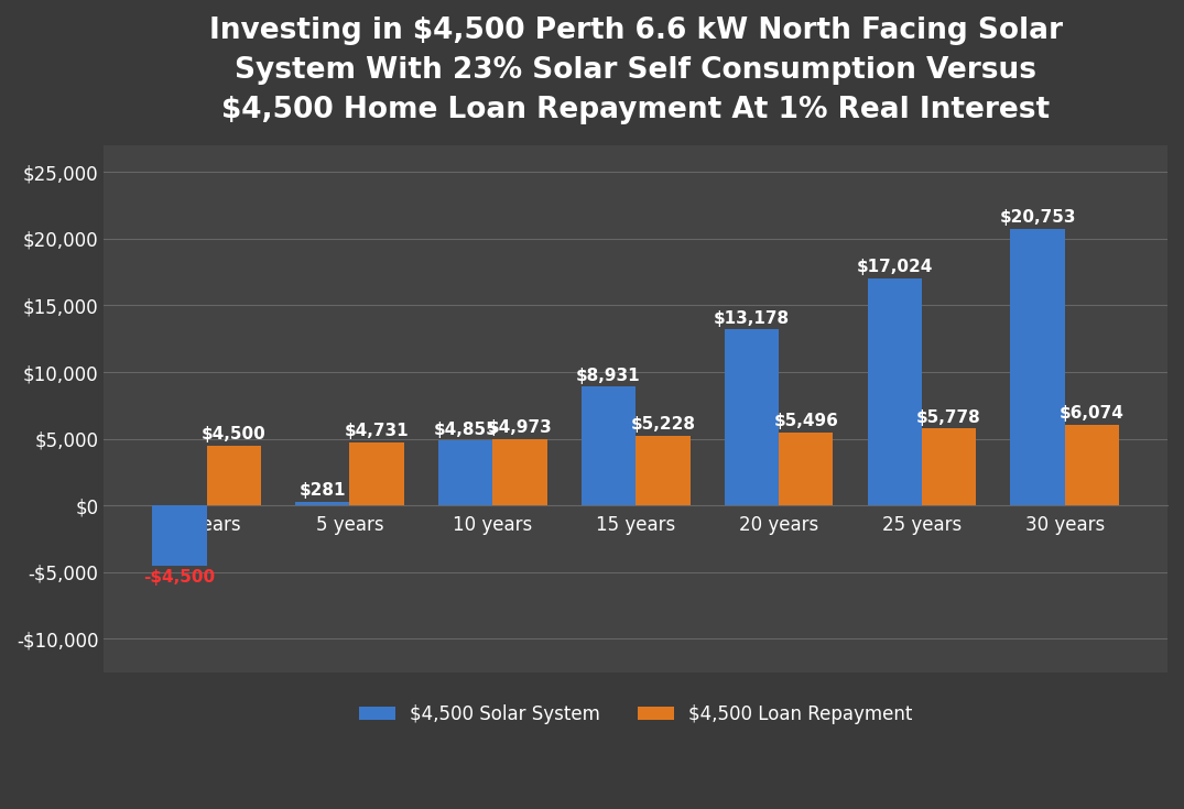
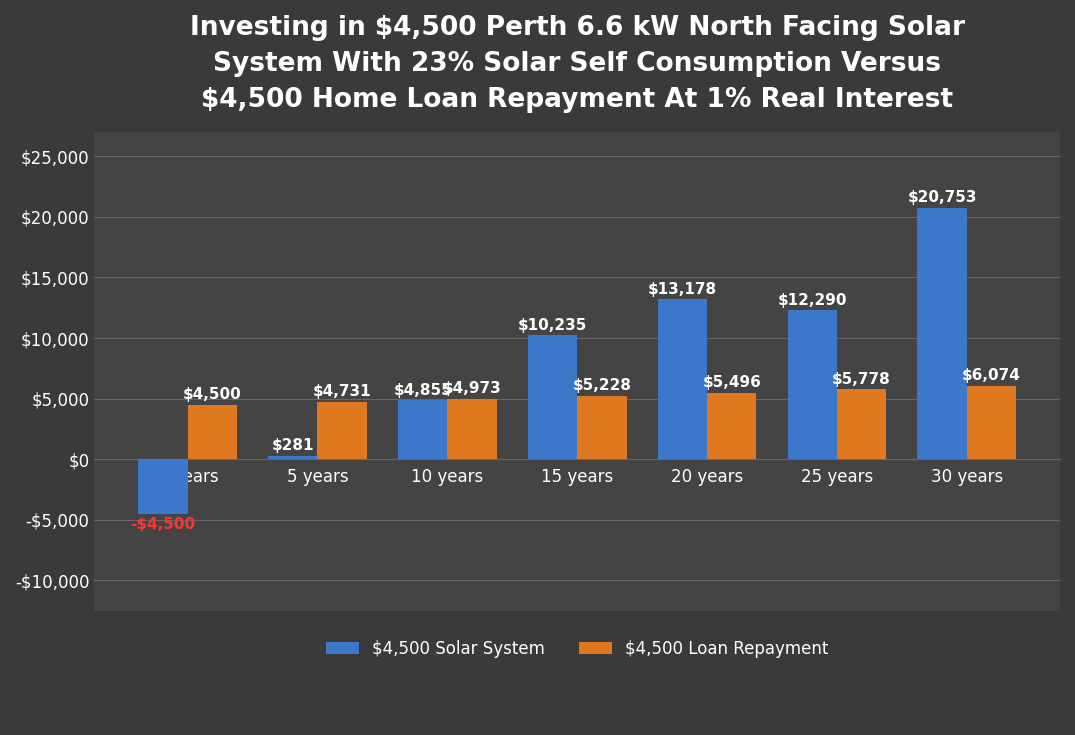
$4,500 Solar System/15 years: $8,931 -> $10,235
$4,500 Solar System/25 years: $17,024 -> $12,290
